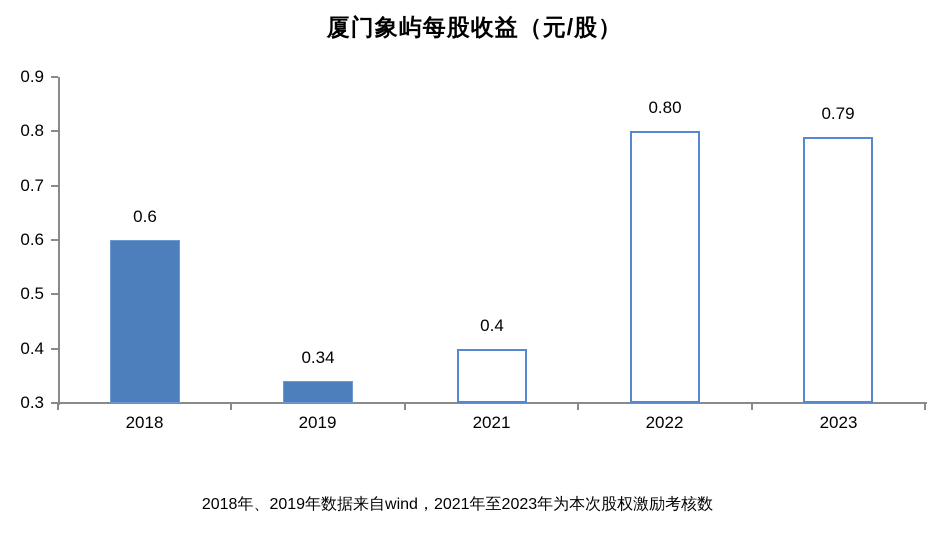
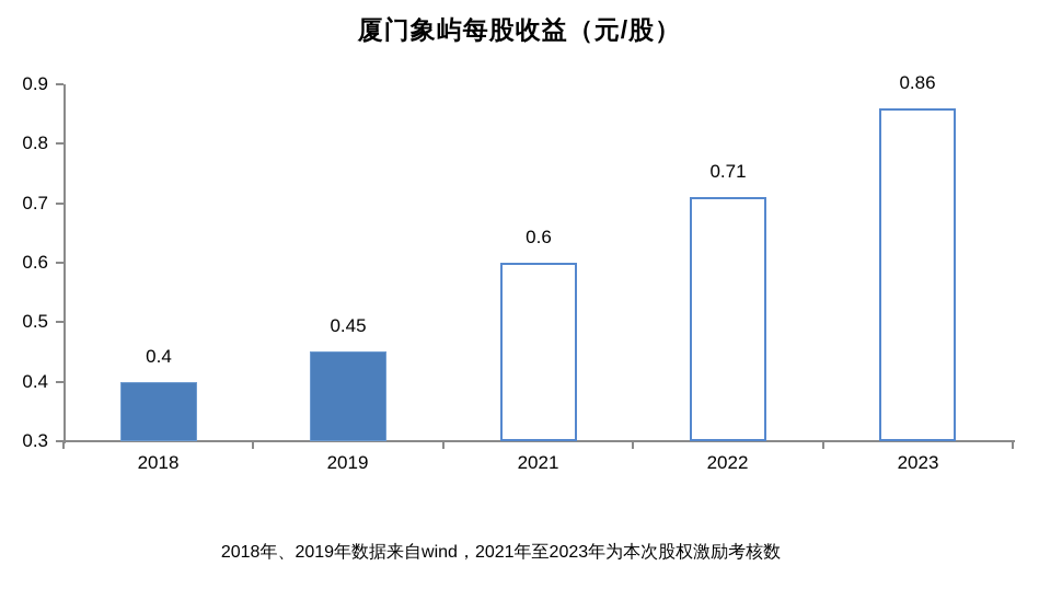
2018: 0.6 -> 0.4
2019: 0.34 -> 0.45
2021: 0.4 -> 0.6
2022: 0.80 -> 0.71
2023: 0.79 -> 0.86
